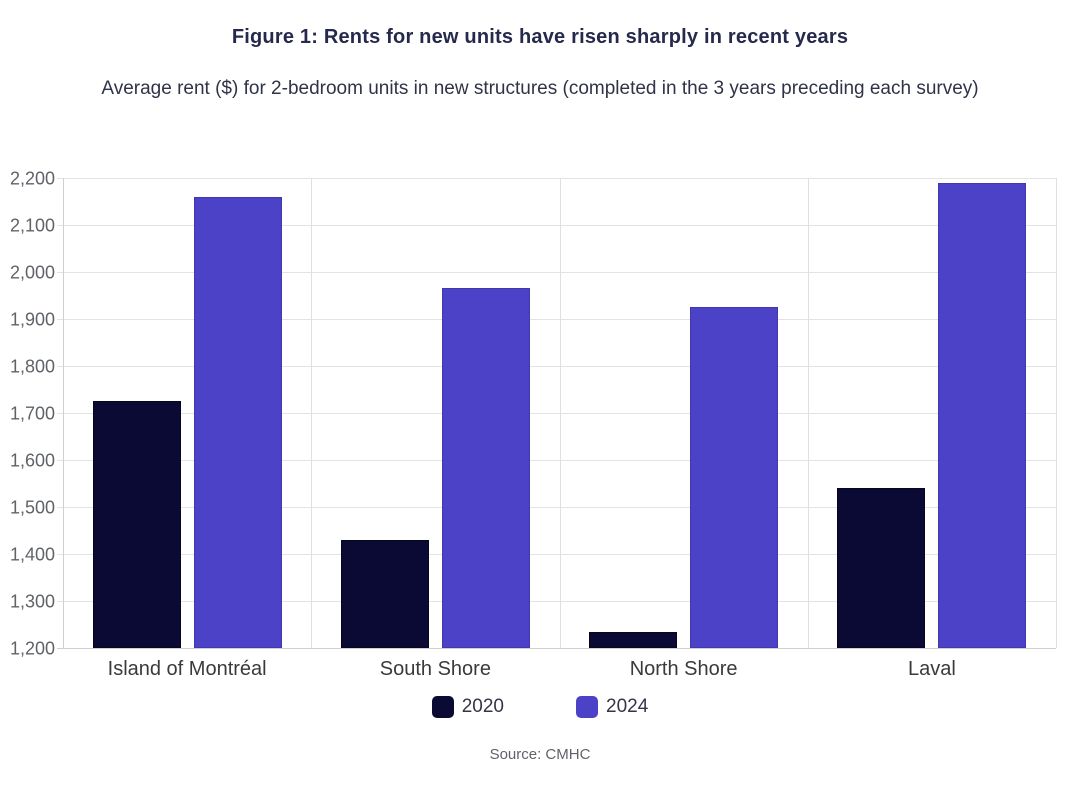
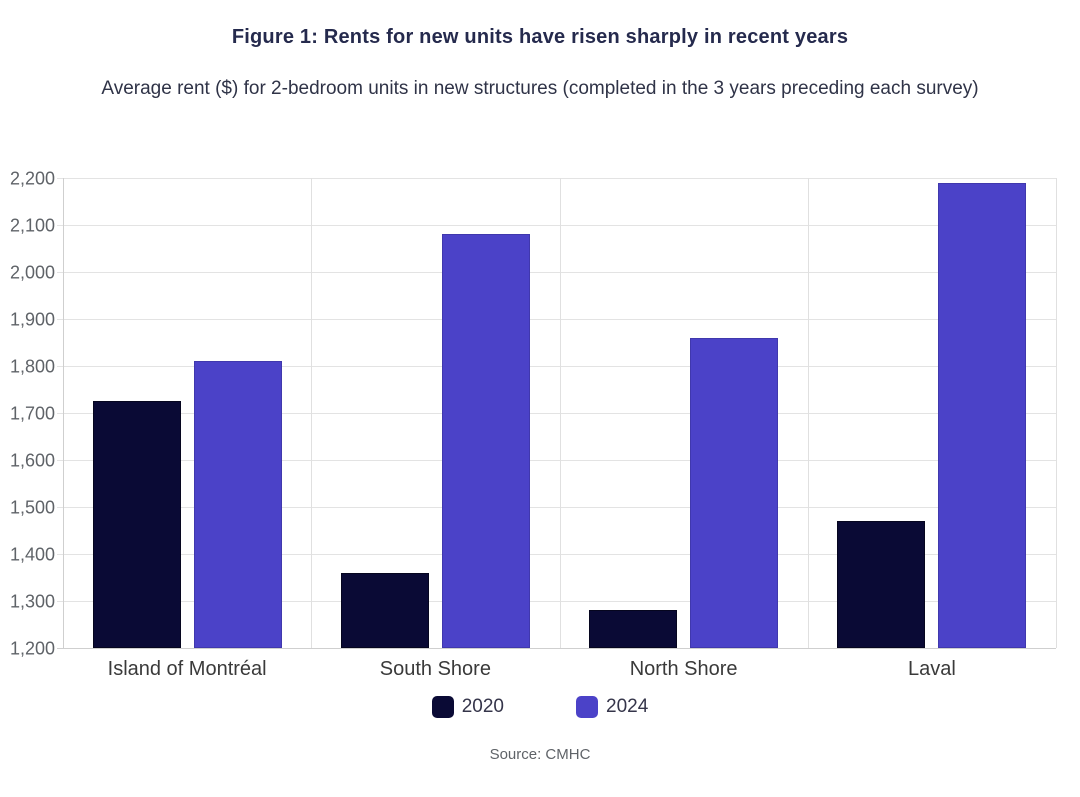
2024/Island of Montréal: 2160 -> 1810
2020/South Shore: 1430 -> 1360
2024/South Shore: 1960 -> 2080
2020/North Shore: 1240 -> 1280
2024/North Shore: 1920 -> 1860
2020/Laval: 1540 -> 1470
